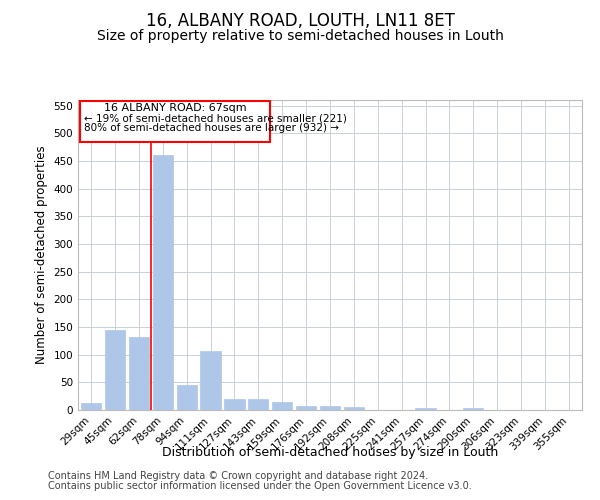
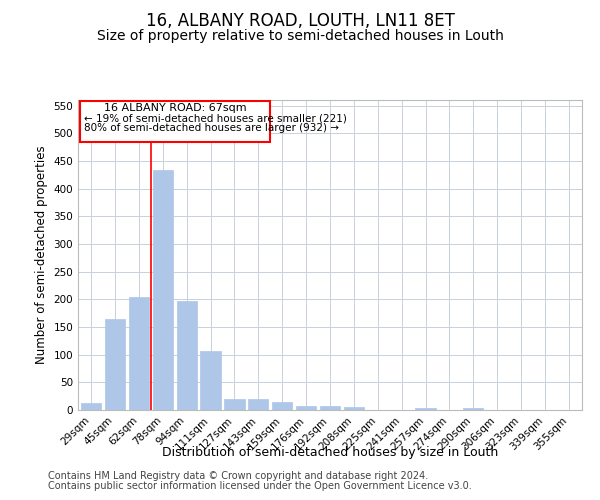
45sqm: 144 -> 165
62sqm: 132 -> 205
78sqm: 460 -> 433
94sqm: 46 -> 197
